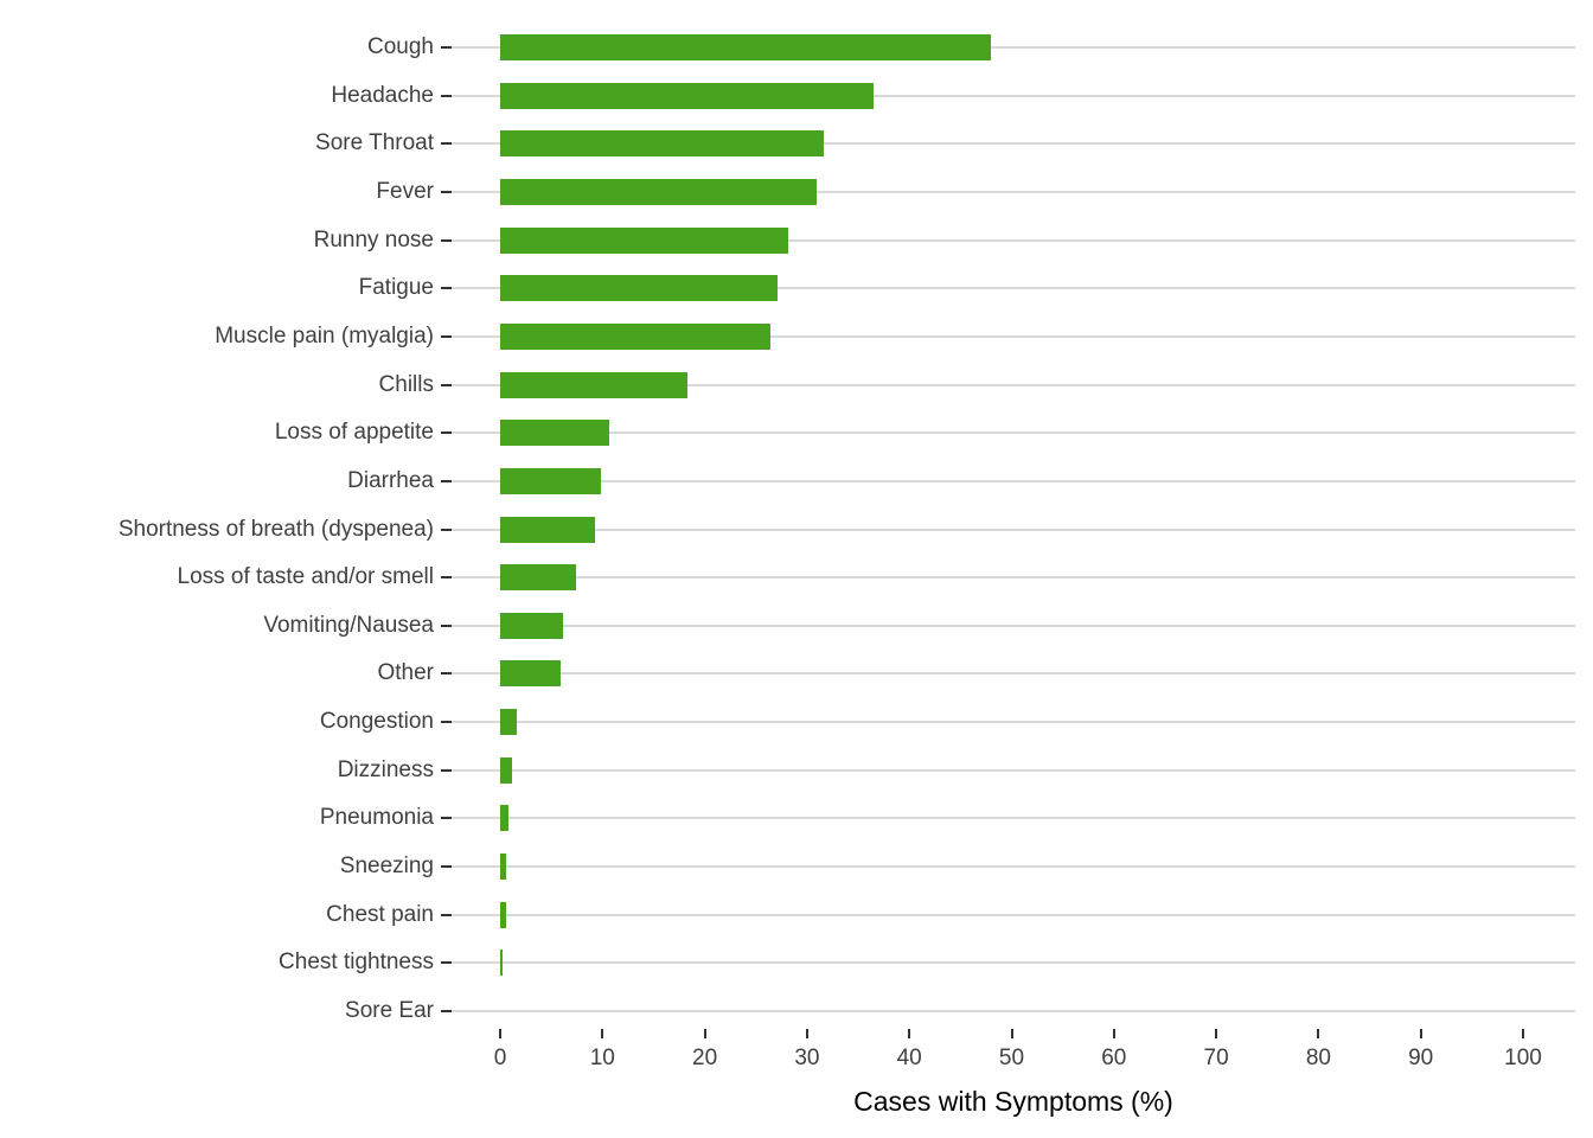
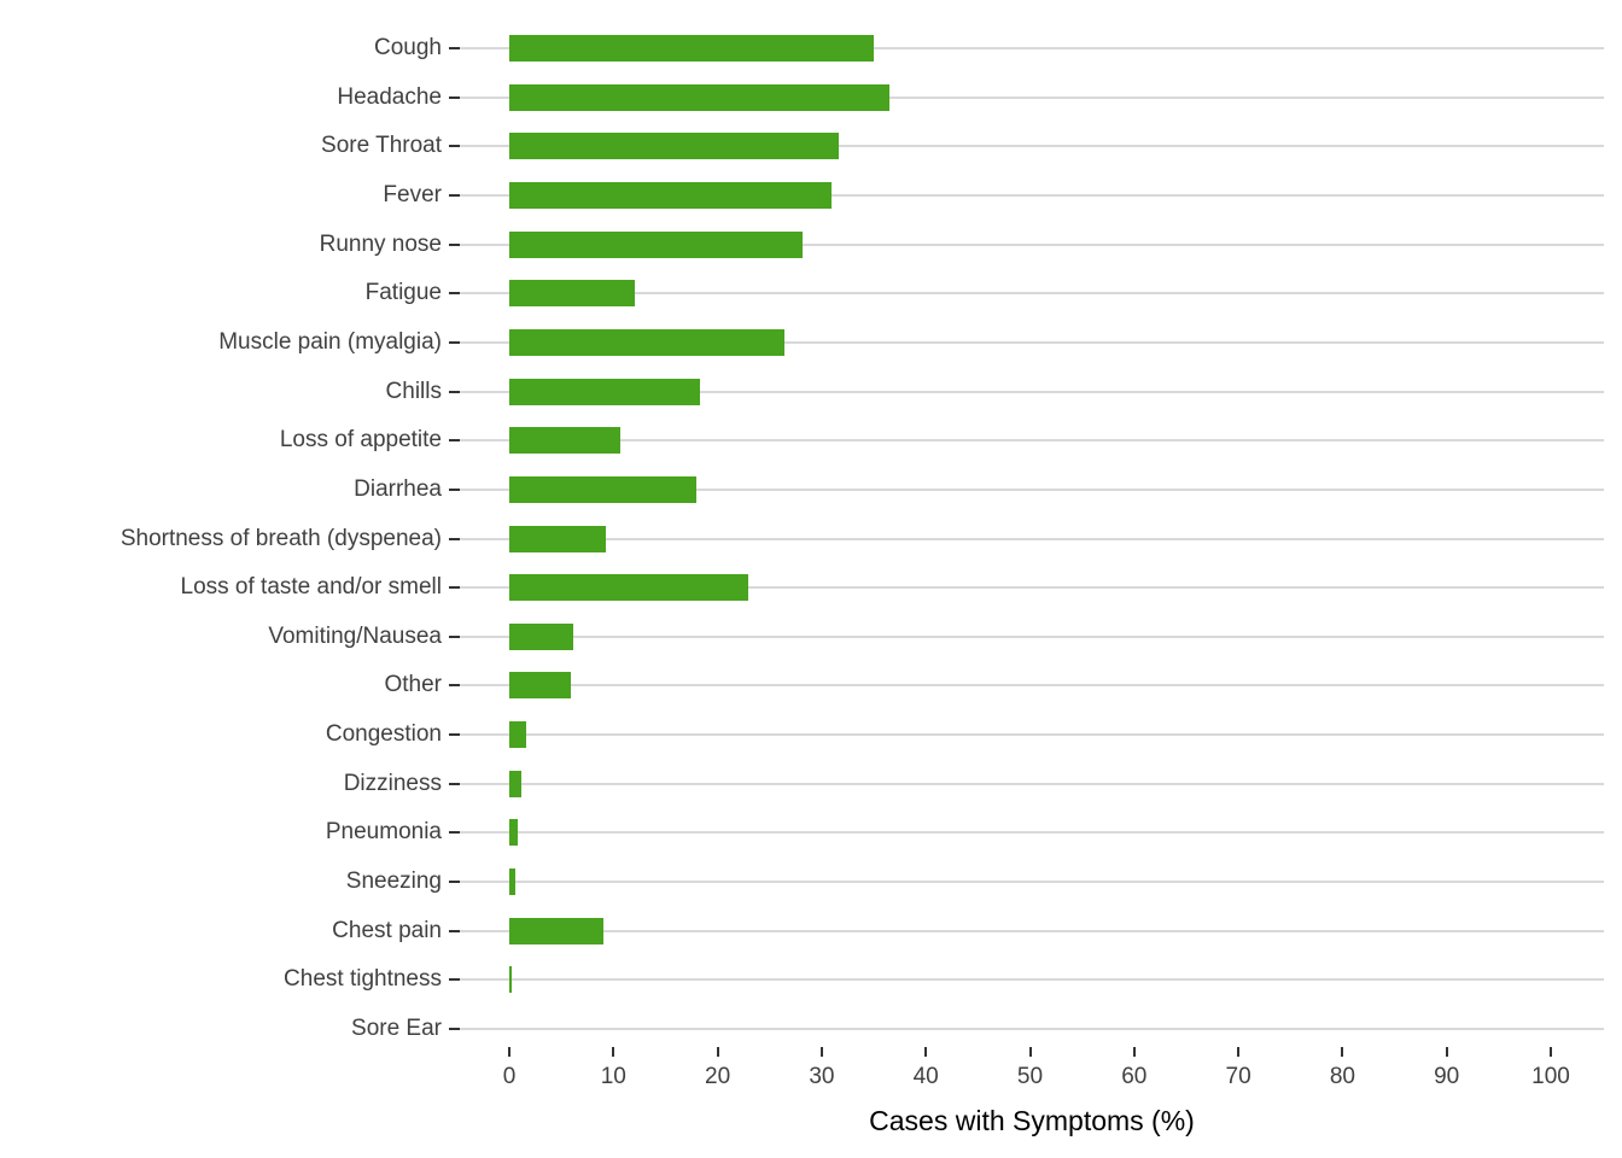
Cough: 48 -> 35
Fatigue: 27 -> 12
Diarrhea: 10 -> 18
Loss of taste and/or smell: 7 -> 23
Chest pain: 1 -> 9
